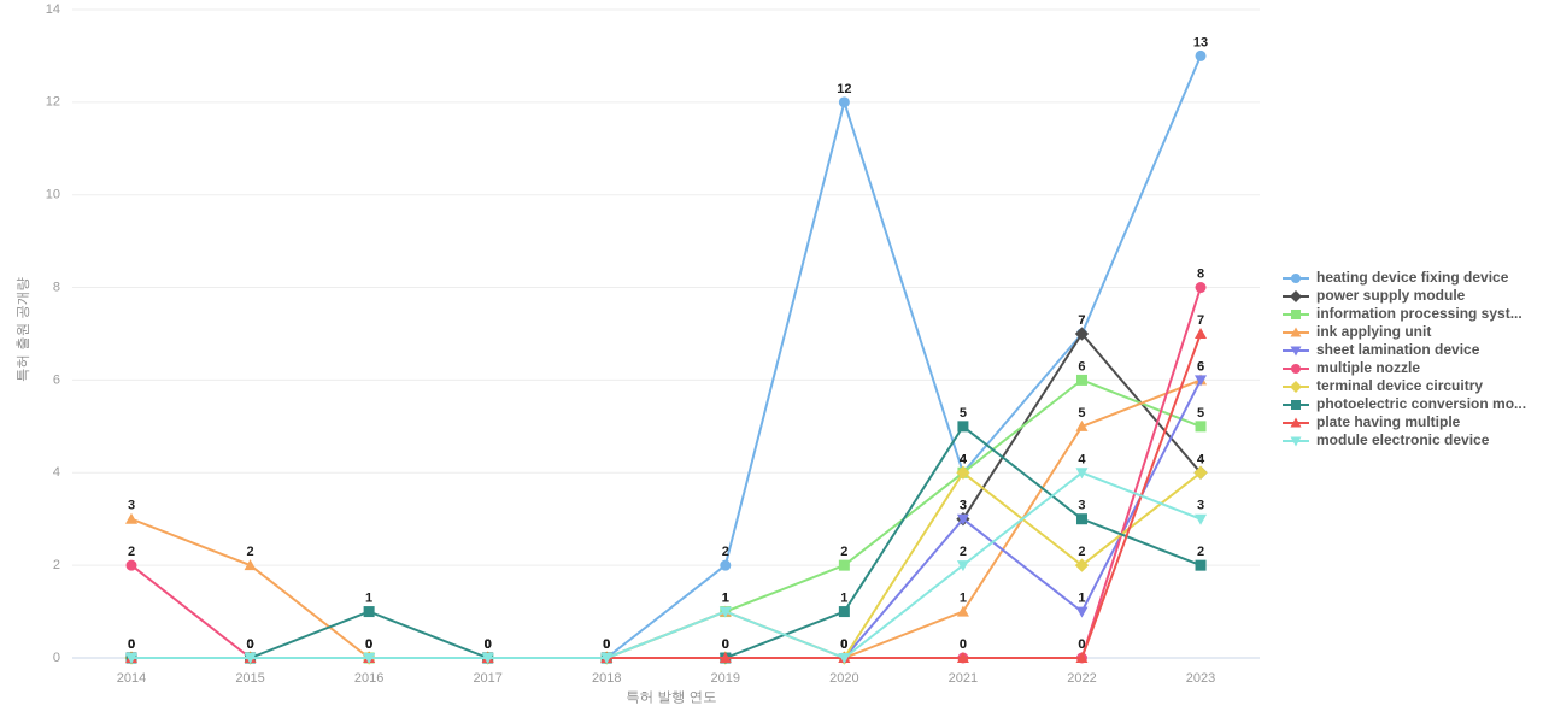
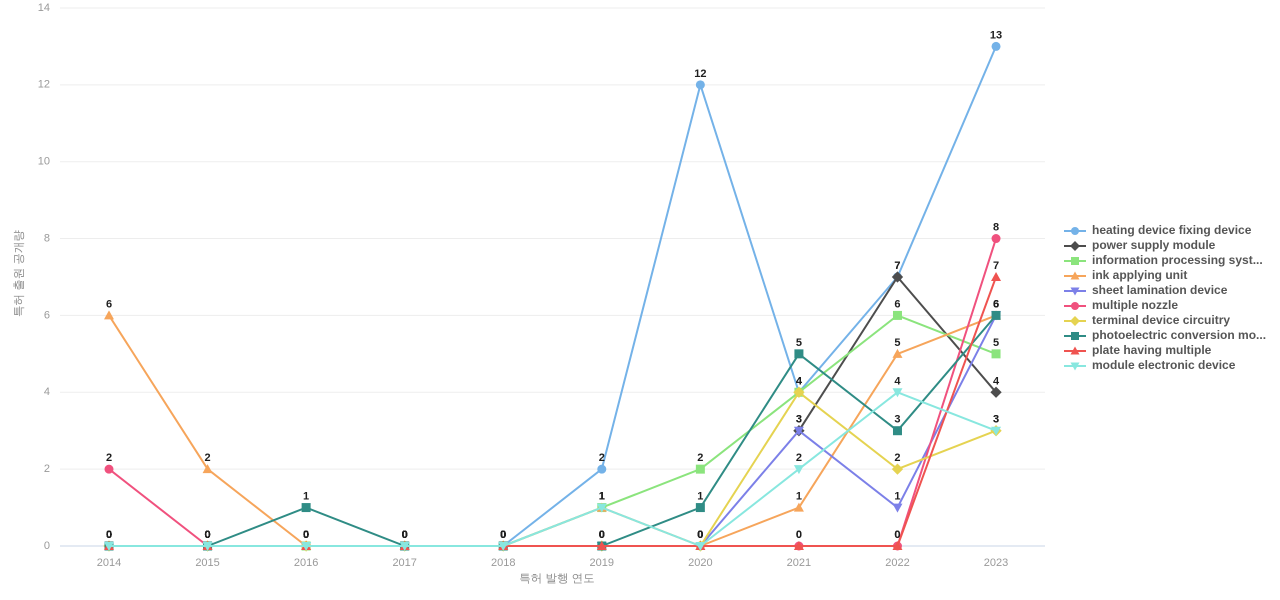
ink applying unit/2014: 3 -> 6
terminal device circuitry/2023: 4 -> 3
photoelectric conversion mo.../2023: 2 -> 6
